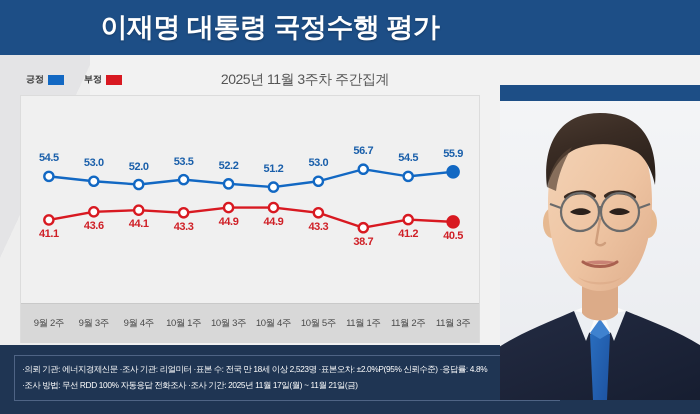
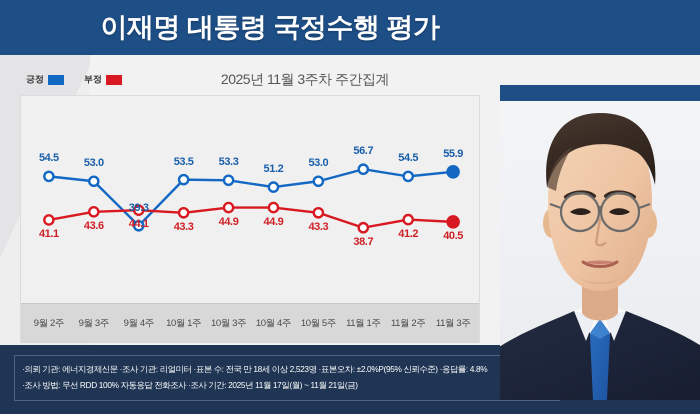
긍정/9월 4주: 52.0 -> 39.3
긍정/10월 3주: 52.2 -> 53.3
